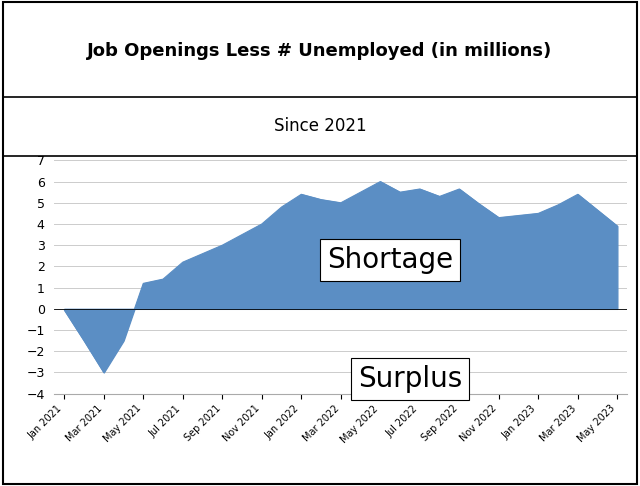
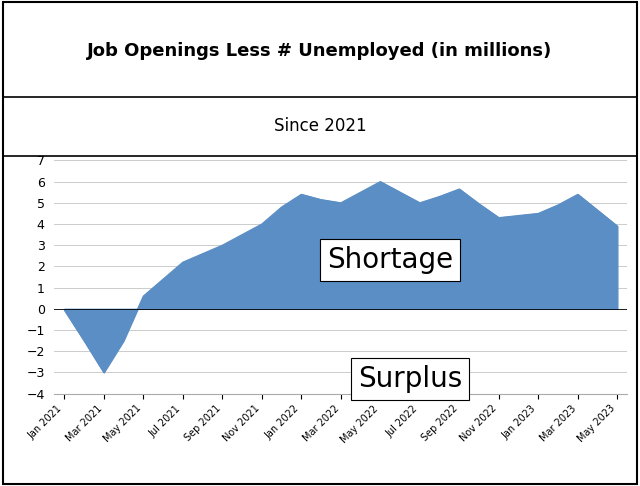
May 2021: 1.20 -> 0.60
Jul 2022: 5.65 -> 5.00
